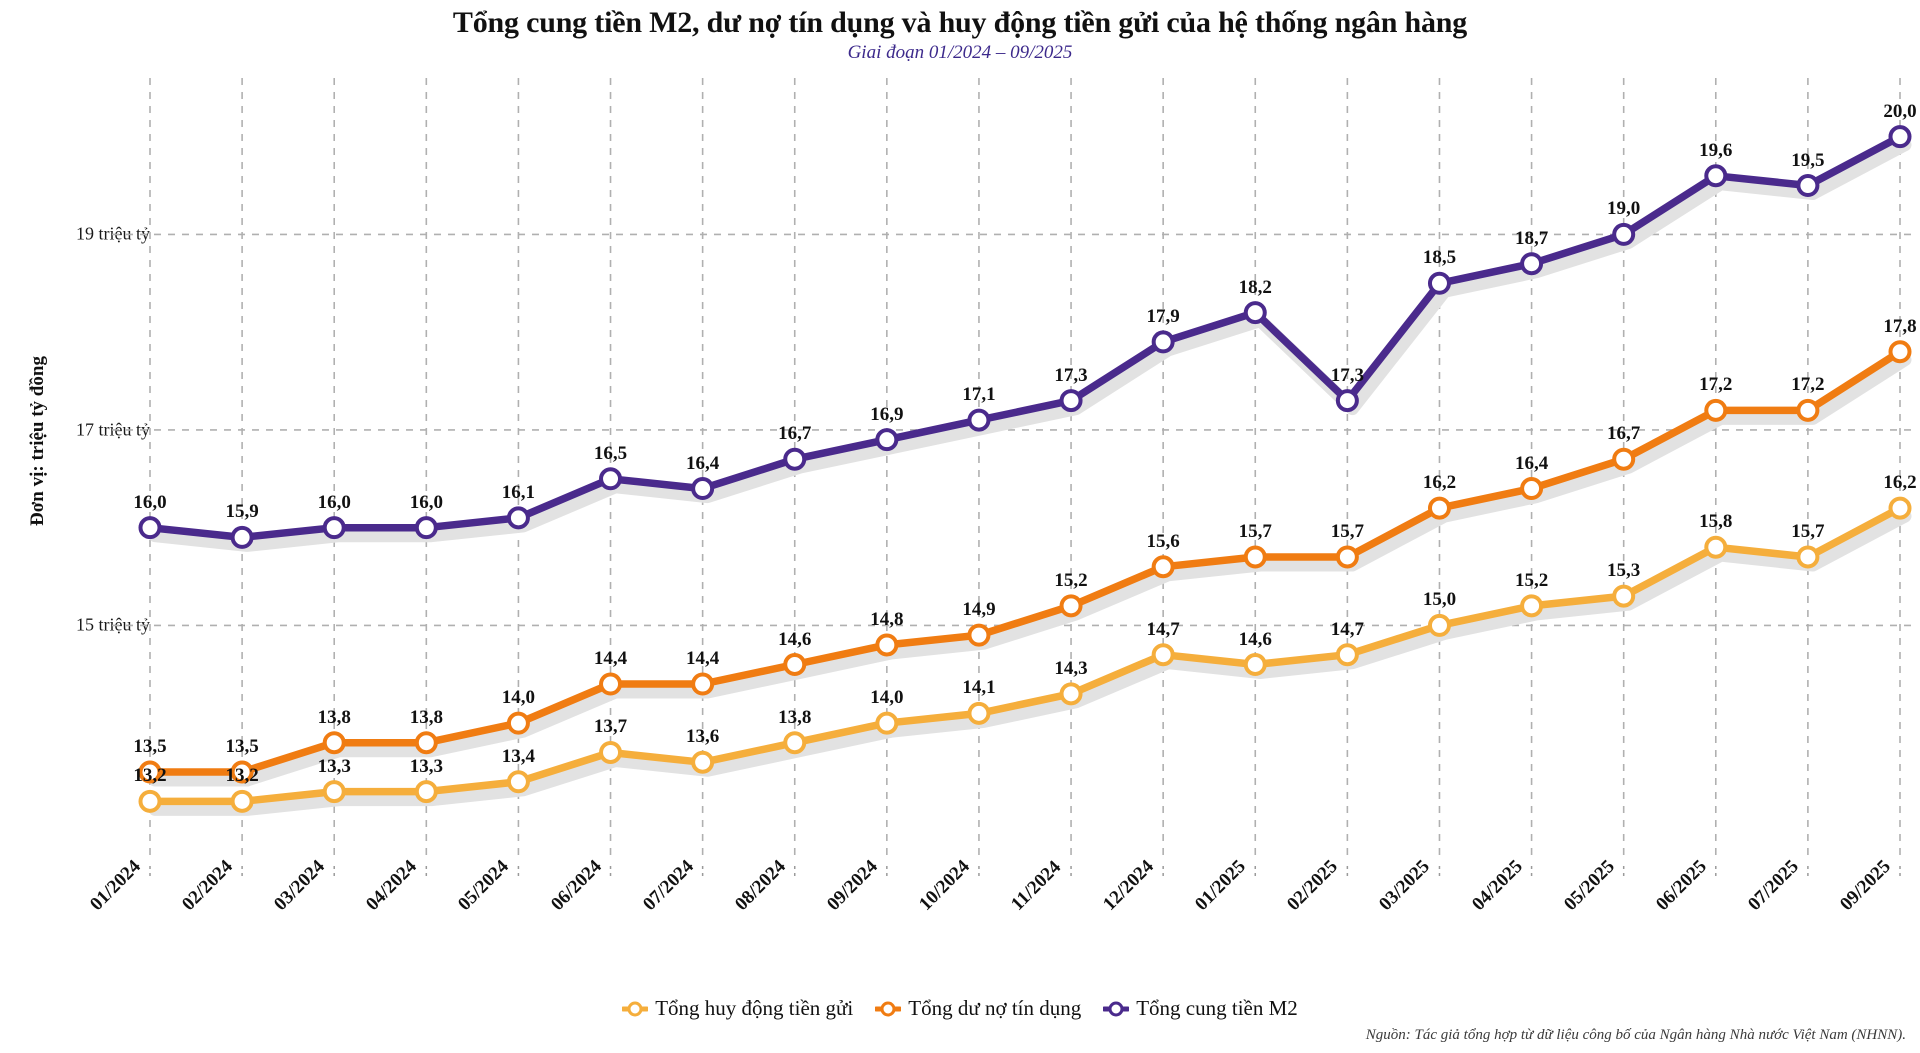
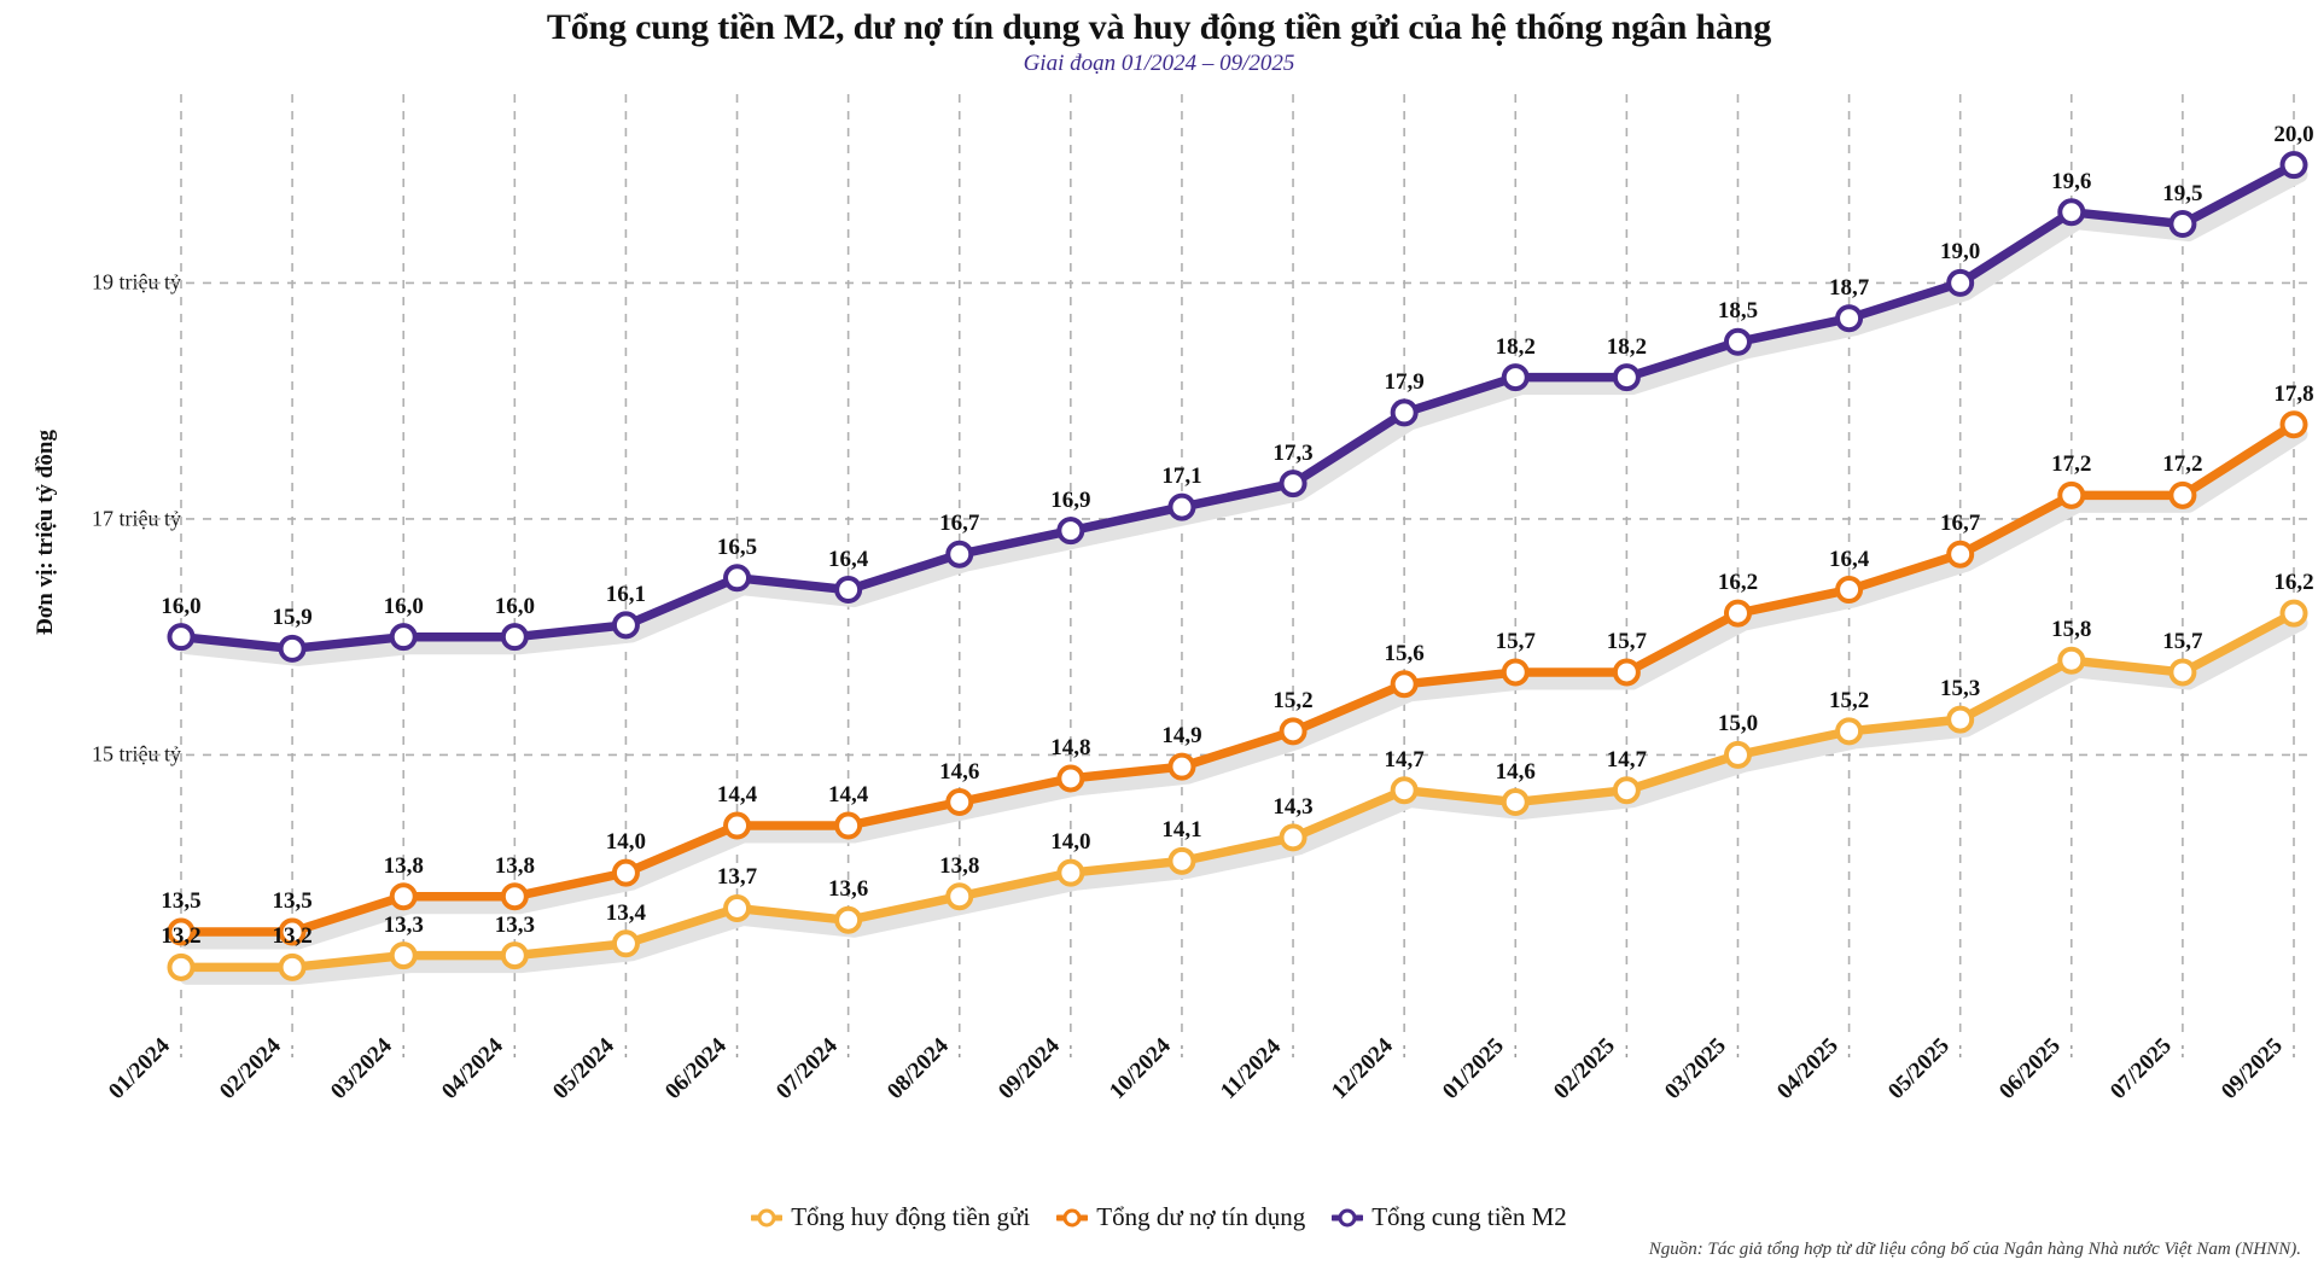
Tổng cung tiền M2/02/2025: 17,3 -> 18,2
